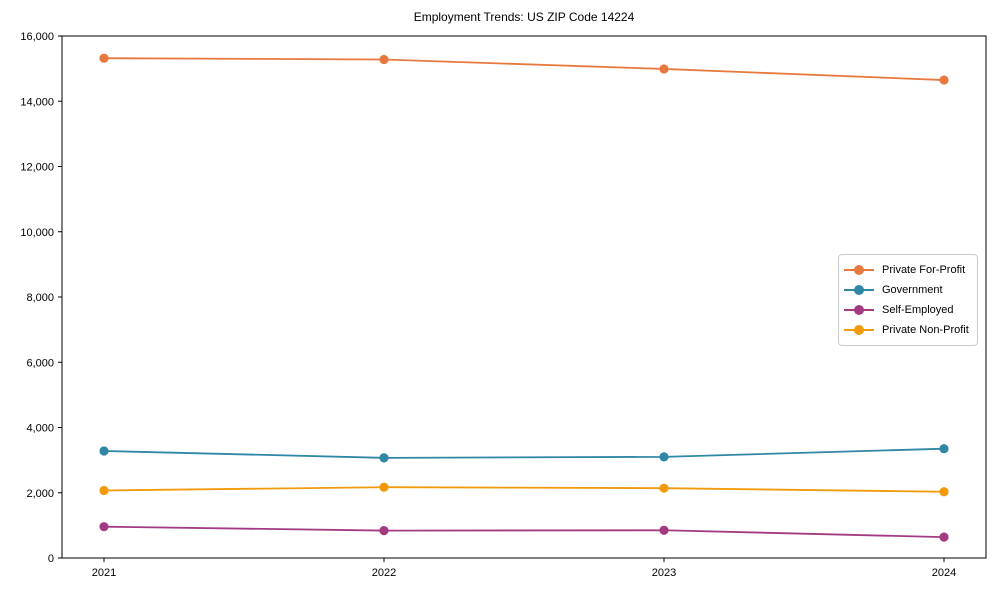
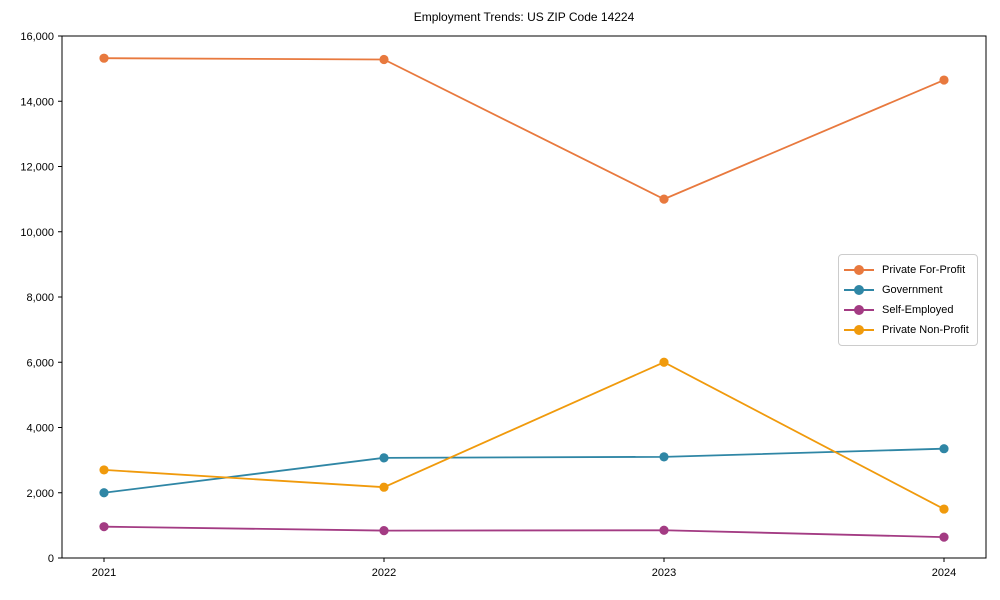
Government/2021: 3300 -> 2000
Private Non-Profit/2021: 2100 -> 2700
Private For-Profit/2023: 15000 -> 11000
Private Non-Profit/2023: 2100 -> 6000
Private Non-Profit/2024: 2000 -> 1500
